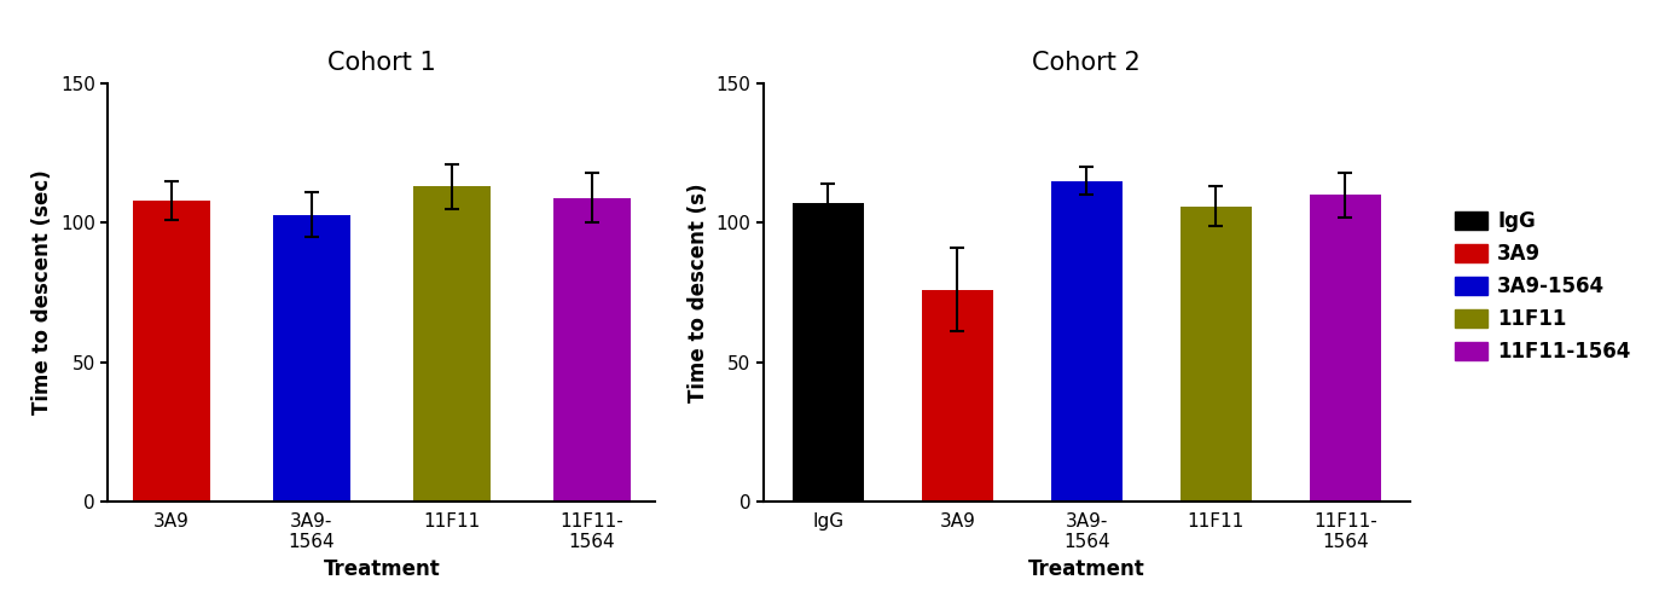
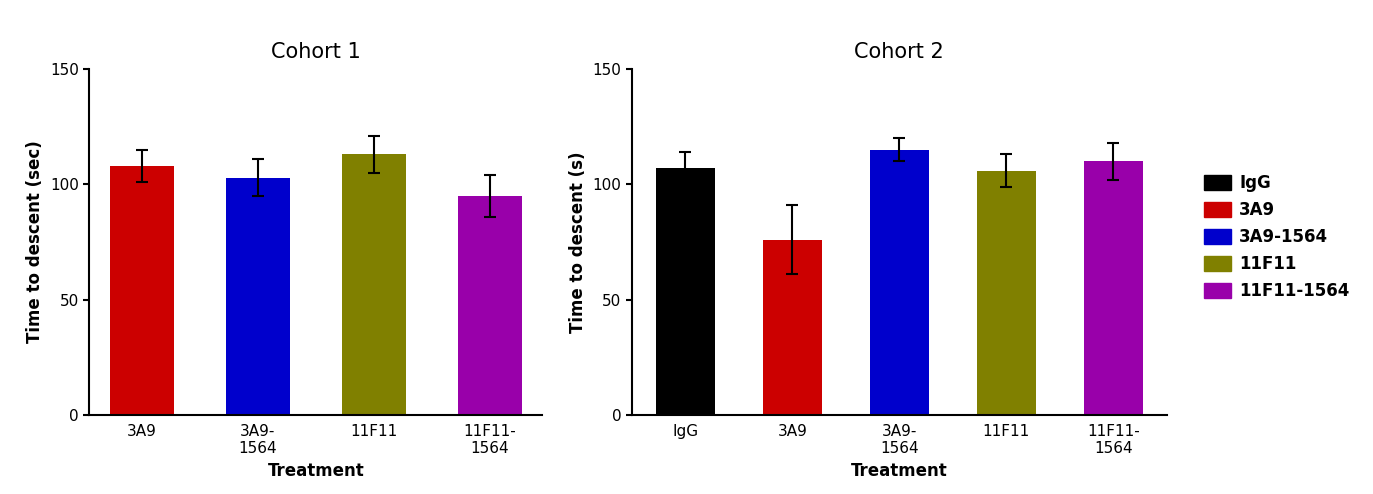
Cohort 1/11F11- 1564: 109 -> 95
